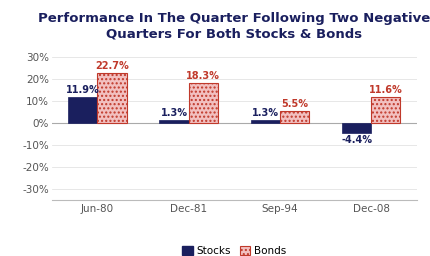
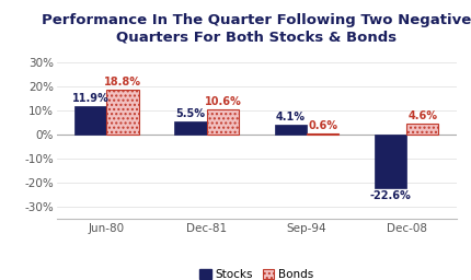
Bonds/Jun-80: 22.7% -> 18.8%
Stocks/Dec-81: 1.3% -> 5.5%
Bonds/Dec-81: 18.3% -> 10.6%
Stocks/Sep-94: 1.3% -> 4.1%
Bonds/Sep-94: 5.5% -> 0.6%
Stocks/Dec-08: -4.4% -> -22.6%
Bonds/Dec-08: 11.6% -> 4.6%
